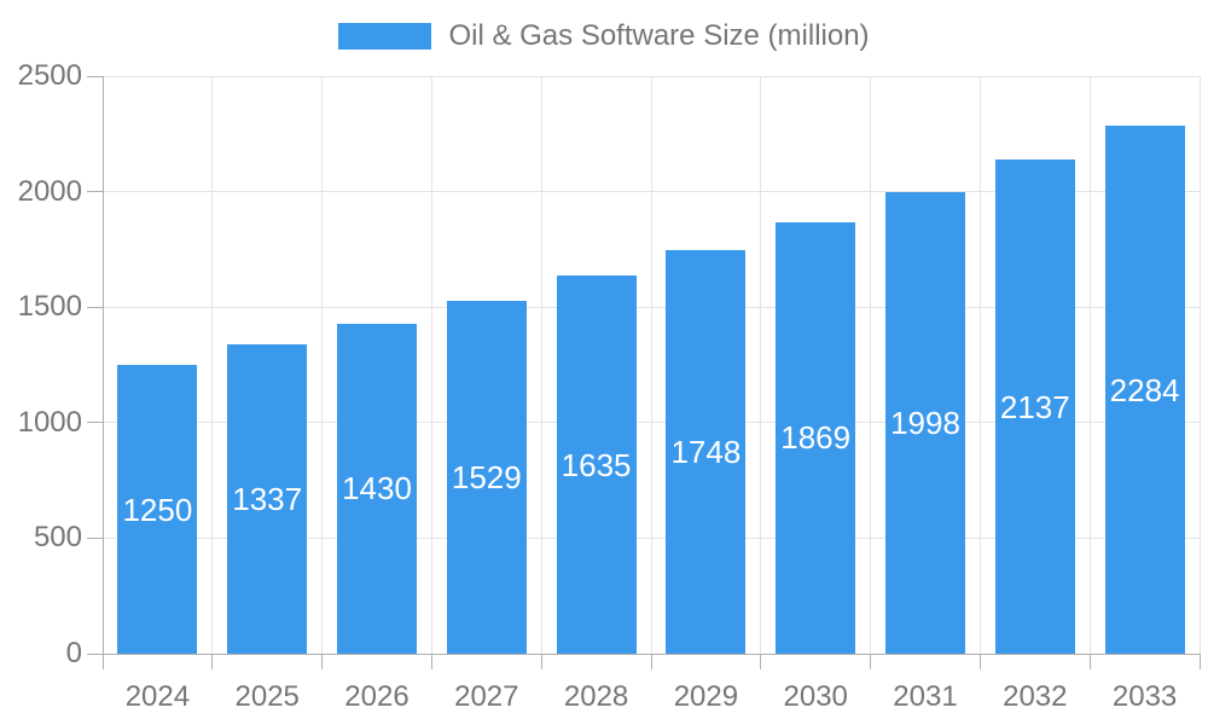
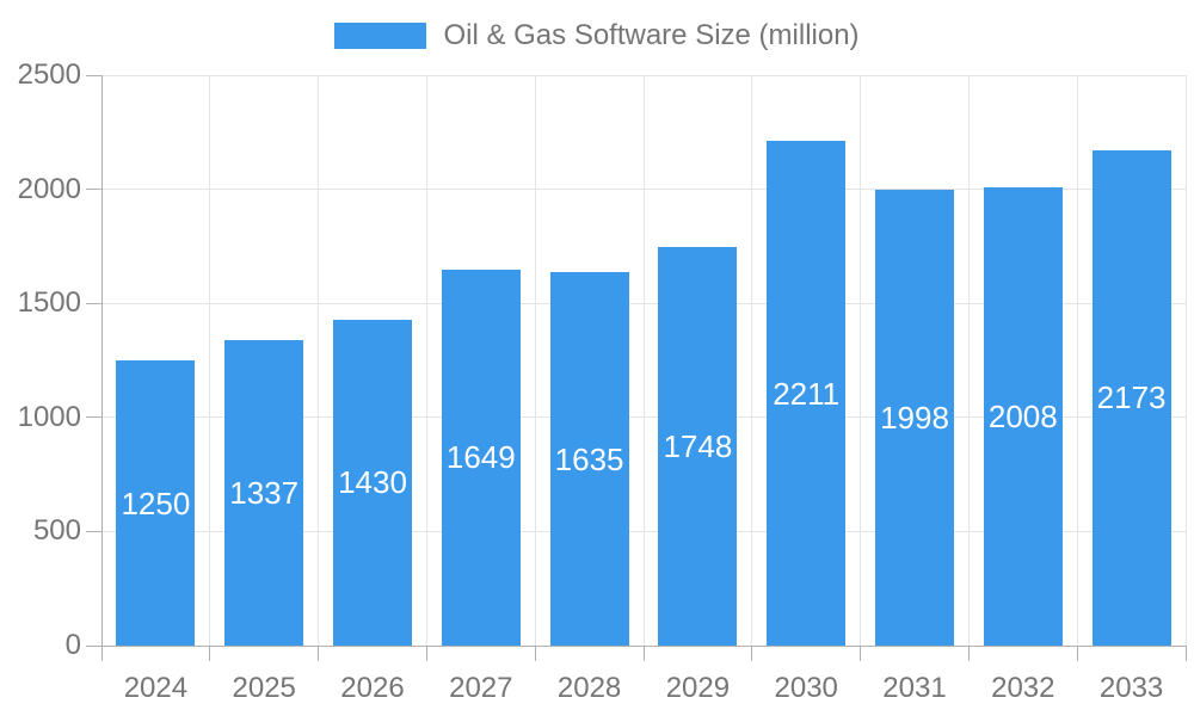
2027: 1529 -> 1649
2030: 1869 -> 2211
2032: 2137 -> 2008
2033: 2284 -> 2173
